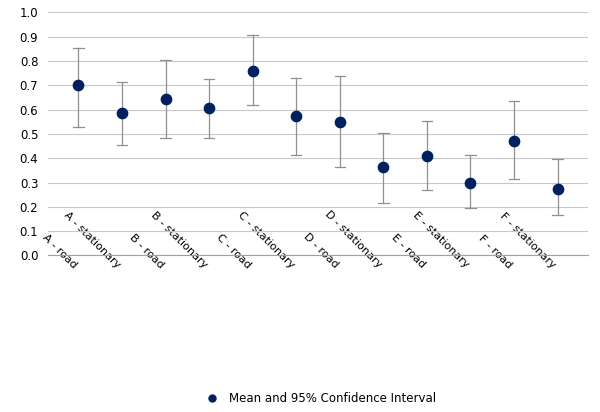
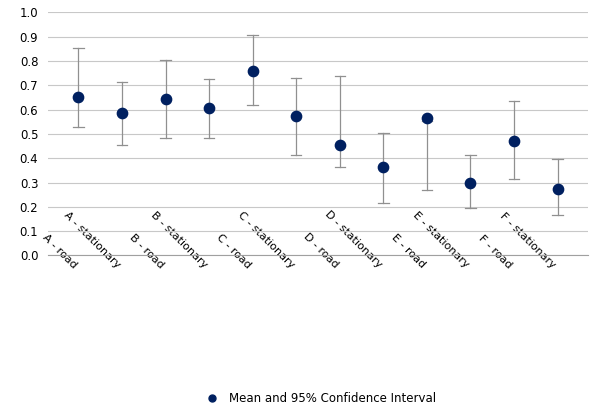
A - road: 0.700 -> 0.650
D - road: 0.550 -> 0.455
E - road: 0.410 -> 0.565
